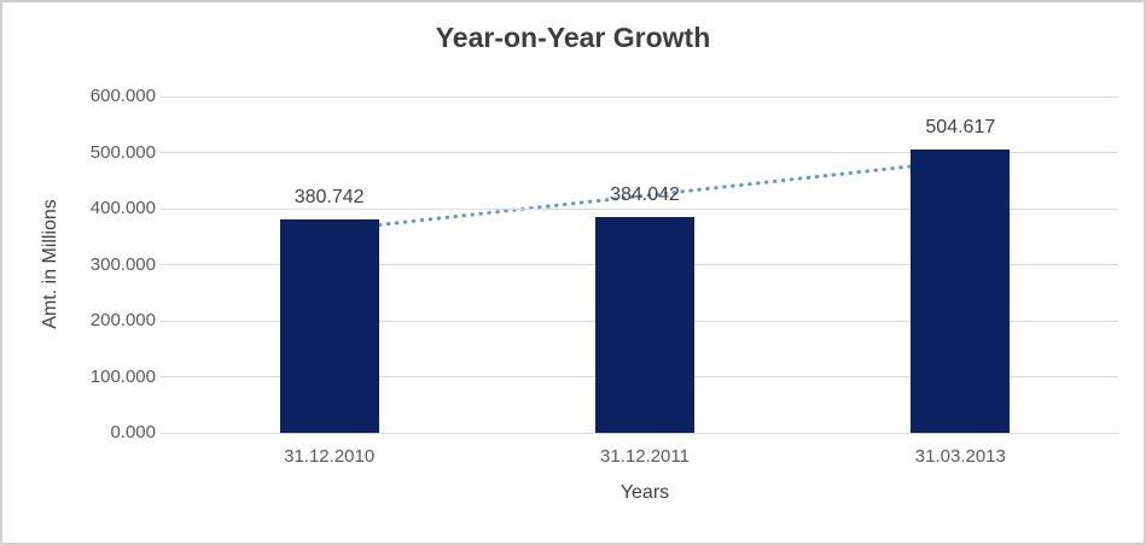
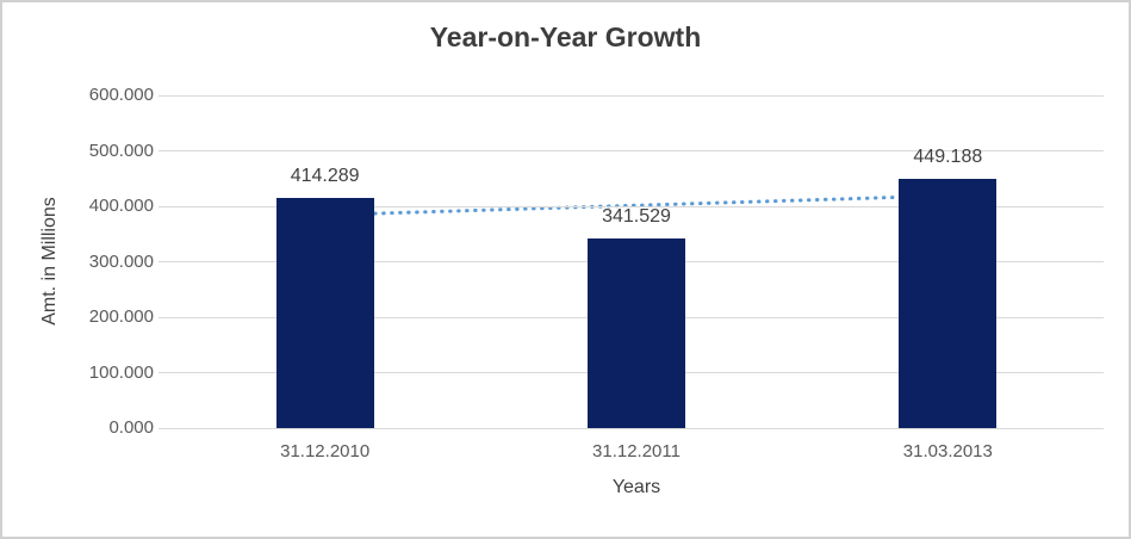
31.12.2010: 380.742 -> 414.289
31.12.2011: 384.042 -> 341.529
31.03.2013: 504.617 -> 449.188
